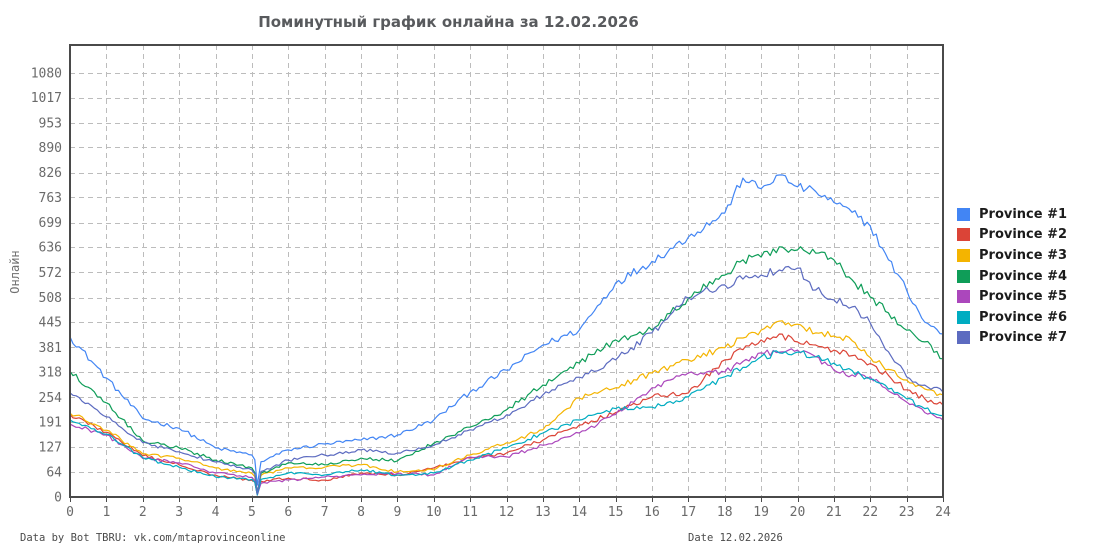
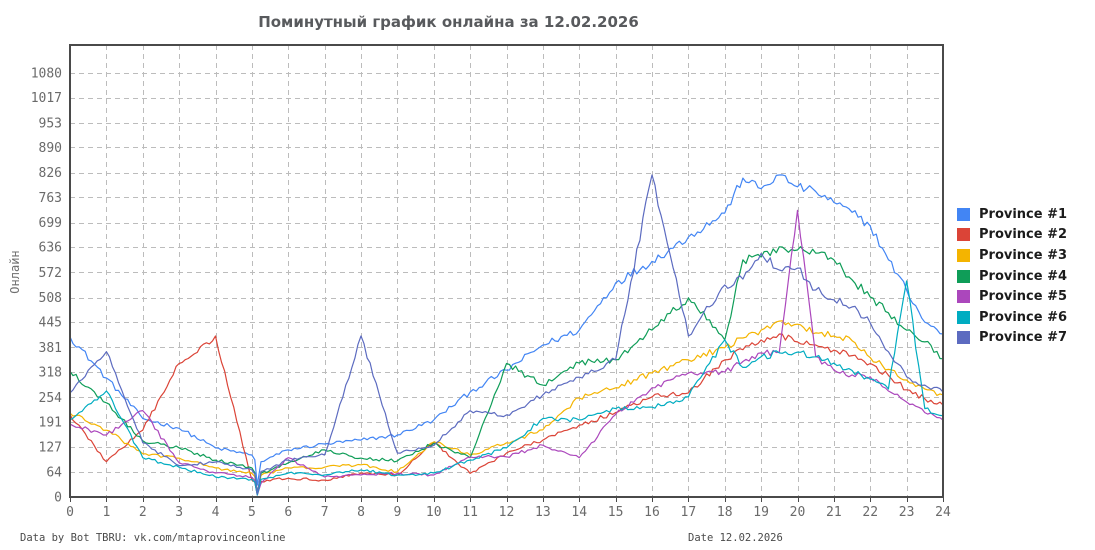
Province #2/1: 160 -> 90
Province #6/1: 160 -> 270
Province #7/1: 200 -> 370
Province #2/2: 100 -> 170
Province #5/2: 100 -> 220
Province #2/3: 80 -> 340
Province #7/3: 120 -> 80
Province #2/4: 60 -> 410
Province #5/6: 40 -> 100
Province #4/7: 80 -> 120
Province #7/8: 120 -> 410
Province #2/10: 70 -> 140
Province #3/10: 70 -> 140
Province #2/11: 100 -> 60
Province #4/11: 180 -> 100
Province #7/11: 170 -> 220
Province #4/12: 220 -> 340
Province #6/13: 160 -> 200
Province #5/14: 160 -> 100
Province #4/15: 400 -> 350
Province #7/16: 420 -> 820
Province #7/17: 510 -> 410
Province #4/18: 560 -> 400
Province #6/18: 310 -> 400
Province #7/19: 560 -> 620
Province #5/20: 370 -> 730
Province #6/23: 250 -> 550
